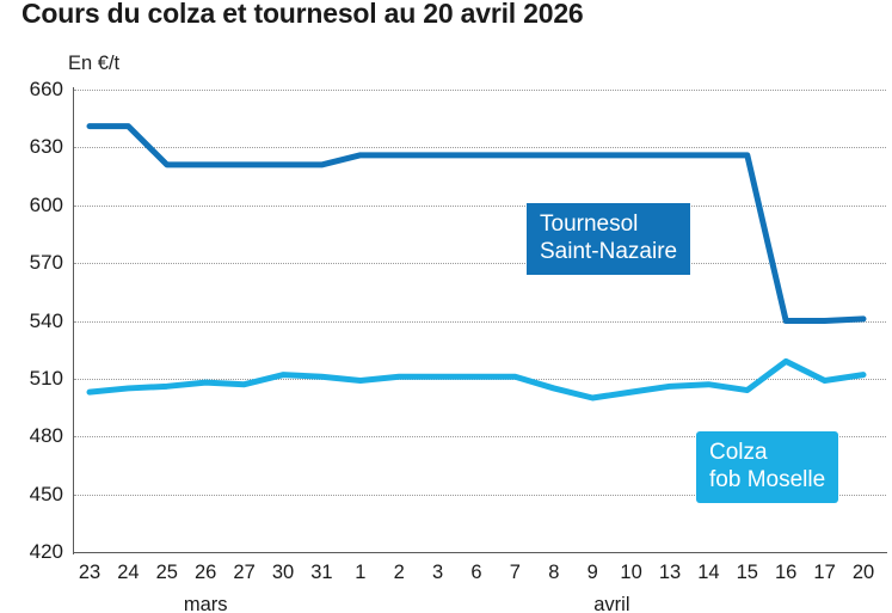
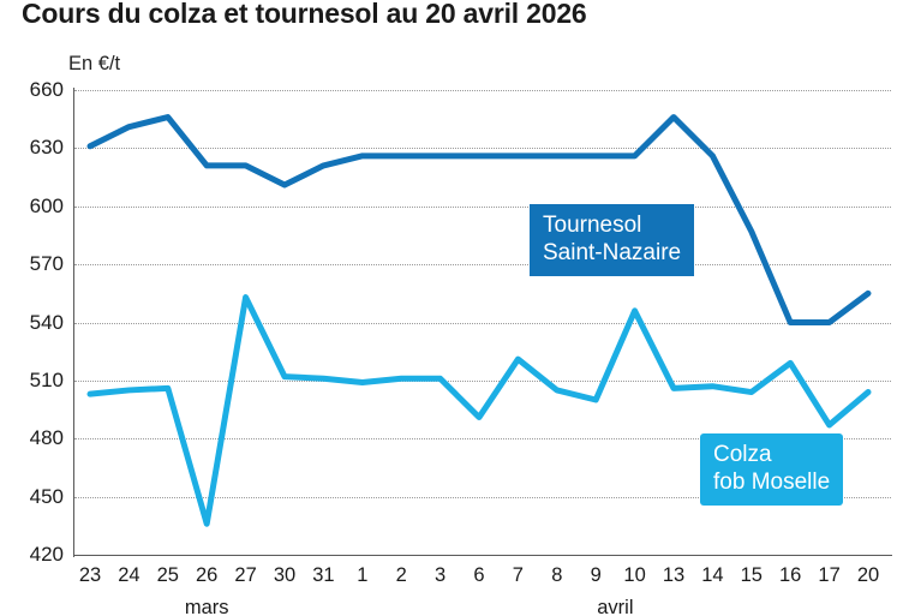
Tournesol Saint-Nazaire/23: 641 -> 631
Tournesol Saint-Nazaire/25: 621 -> 646
Colza fob Moselle/26: 508 -> 436
Colza fob Moselle/27: 507 -> 553
Tournesol Saint-Nazaire/30: 621 -> 611
Colza fob Moselle/6: 511 -> 491
Colza fob Moselle/7: 511 -> 521
Colza fob Moselle/10: 503 -> 546
Tournesol Saint-Nazaire/13: 626 -> 646
Tournesol Saint-Nazaire/15: 626 -> 587
Colza fob Moselle/17: 509 -> 487
Tournesol Saint-Nazaire/20: 541 -> 555
Colza fob Moselle/20: 512 -> 504
